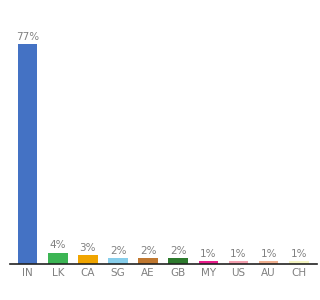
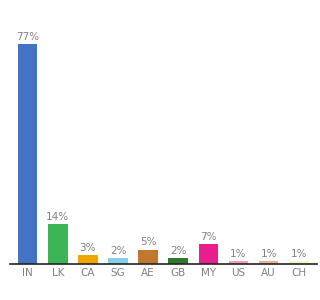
LK: 4% -> 14%
AE: 2% -> 5%
MY: 1% -> 7%
